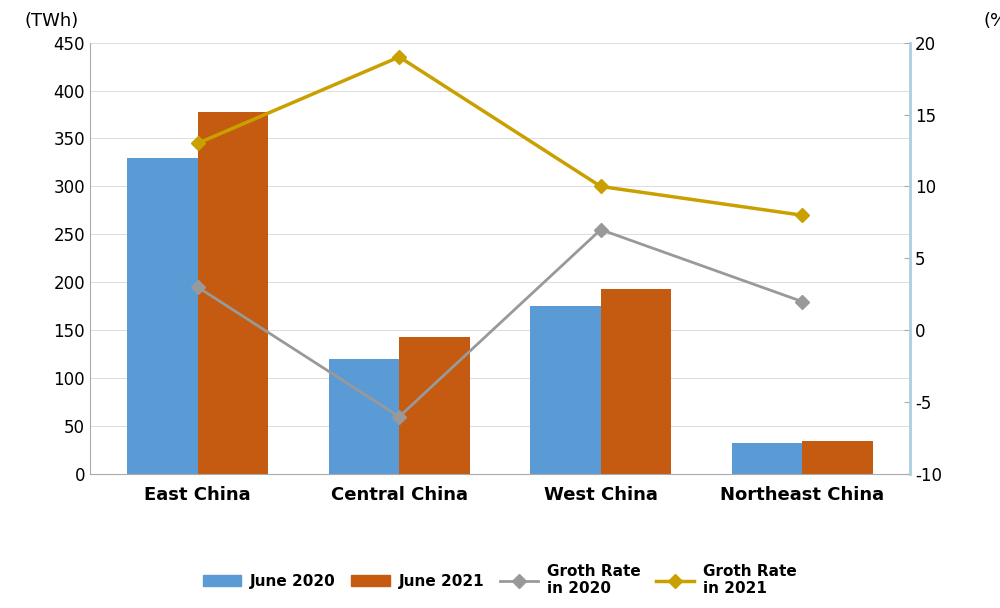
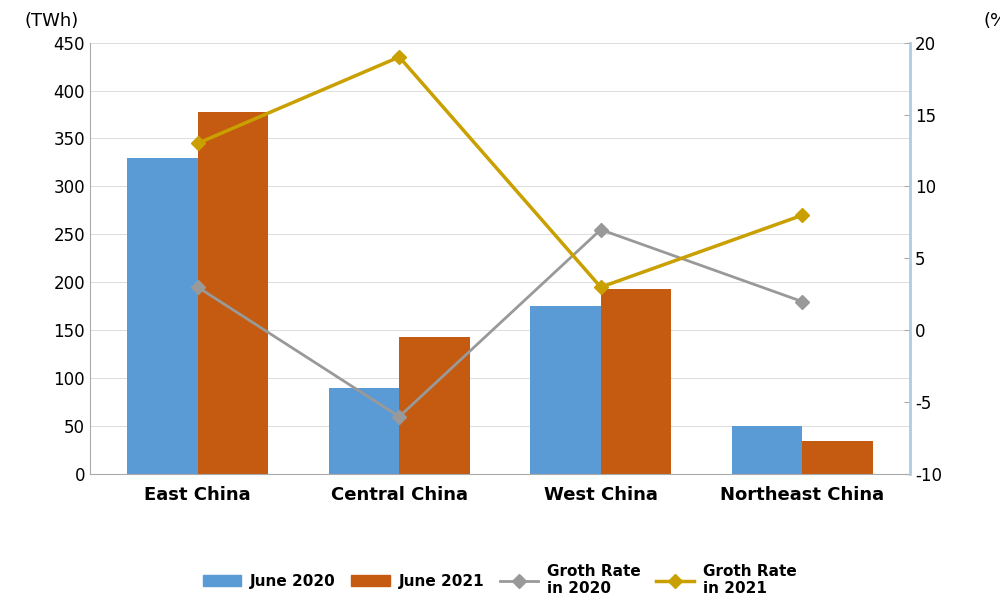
June 2020/Central China: 120 -> 90
Groth Rate in 2021/West China: 10 -> 3
June 2020/Northeast China: 33 -> 50
